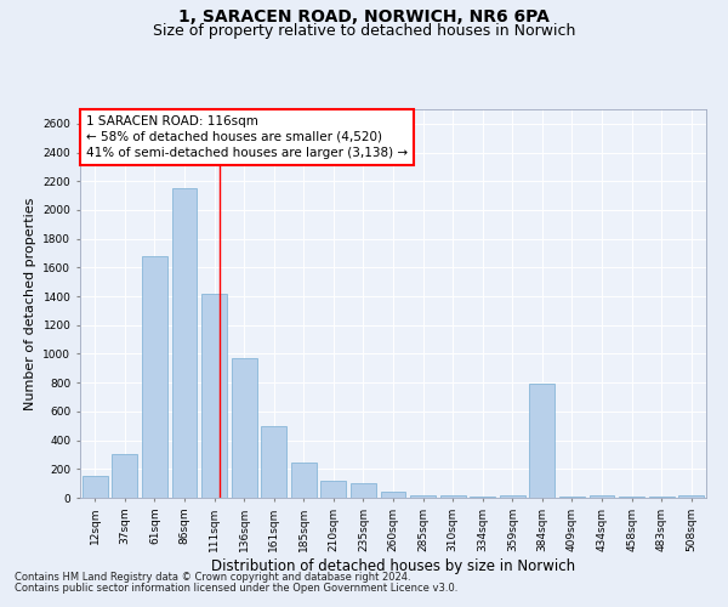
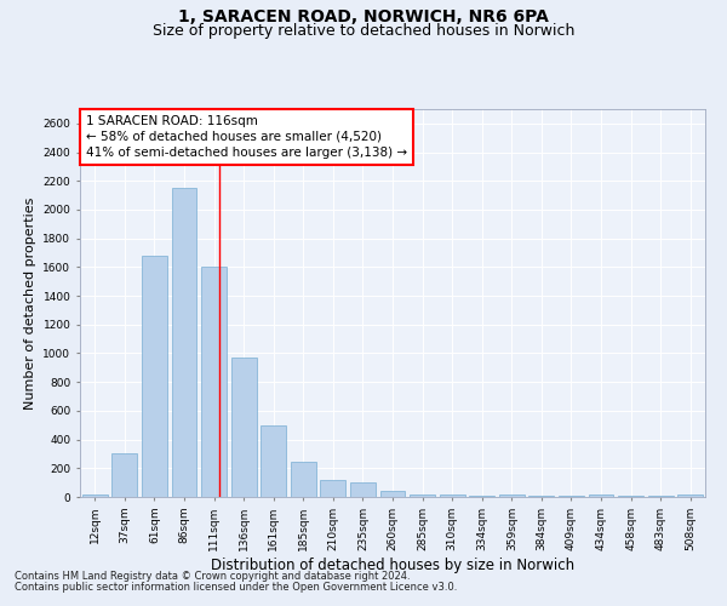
12sqm: 150 -> 20
111sqm: 1420 -> 1600
384sqm: 790 -> 0
